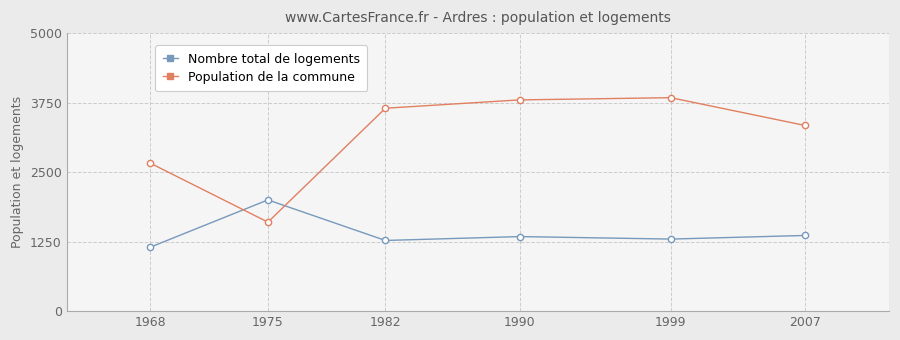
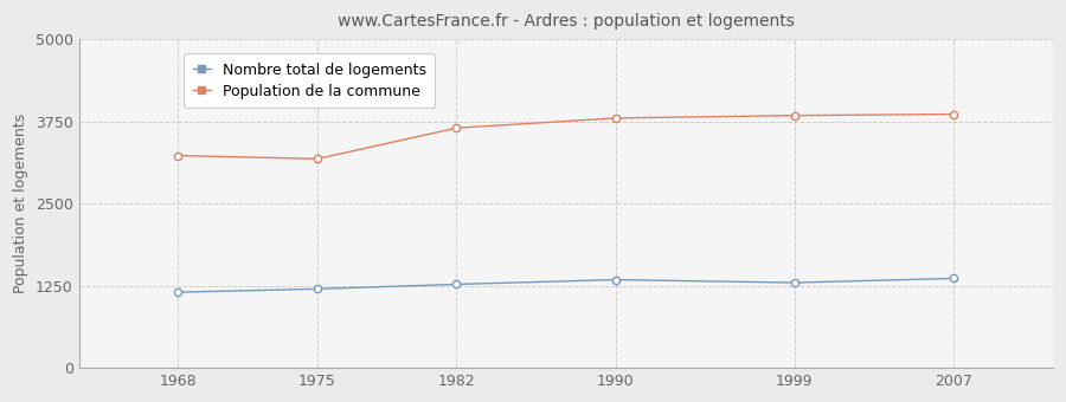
Population de la commune/1968: 2660 -> 3230
Nombre total de logements/1975: 2000 -> 1200
Population de la commune/1975: 1600 -> 3180
Population de la commune/2007: 3340 -> 3860
